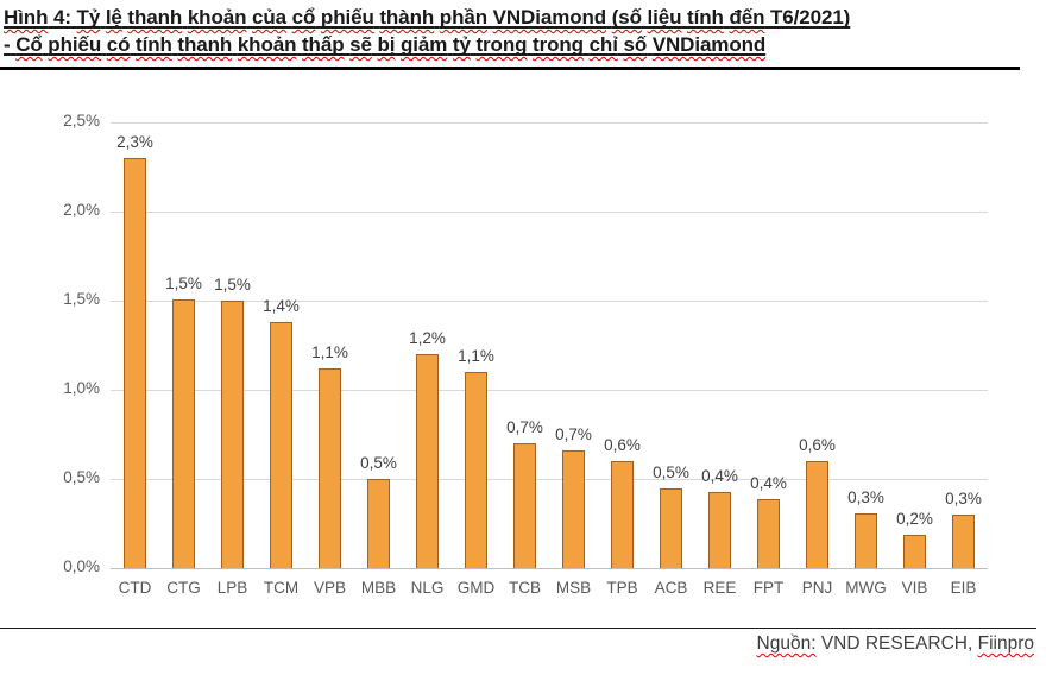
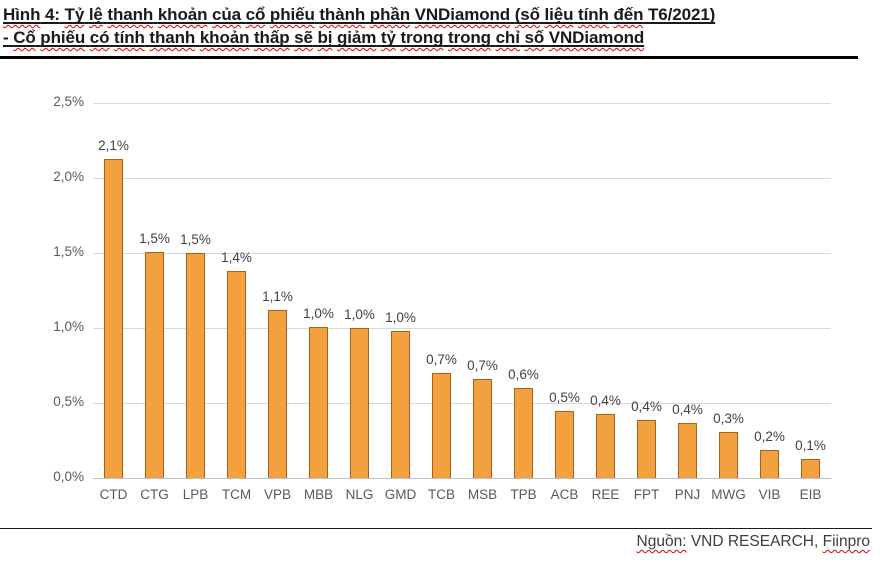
CTD: 2,3% -> 2,1%
MBB: 0,5% -> 1,0%
NLG: 1,2% -> 1,0%
GMD: 1,1% -> 1,0%
PNJ: 0,6% -> 0,4%
EIB: 0,3% -> 0,1%
